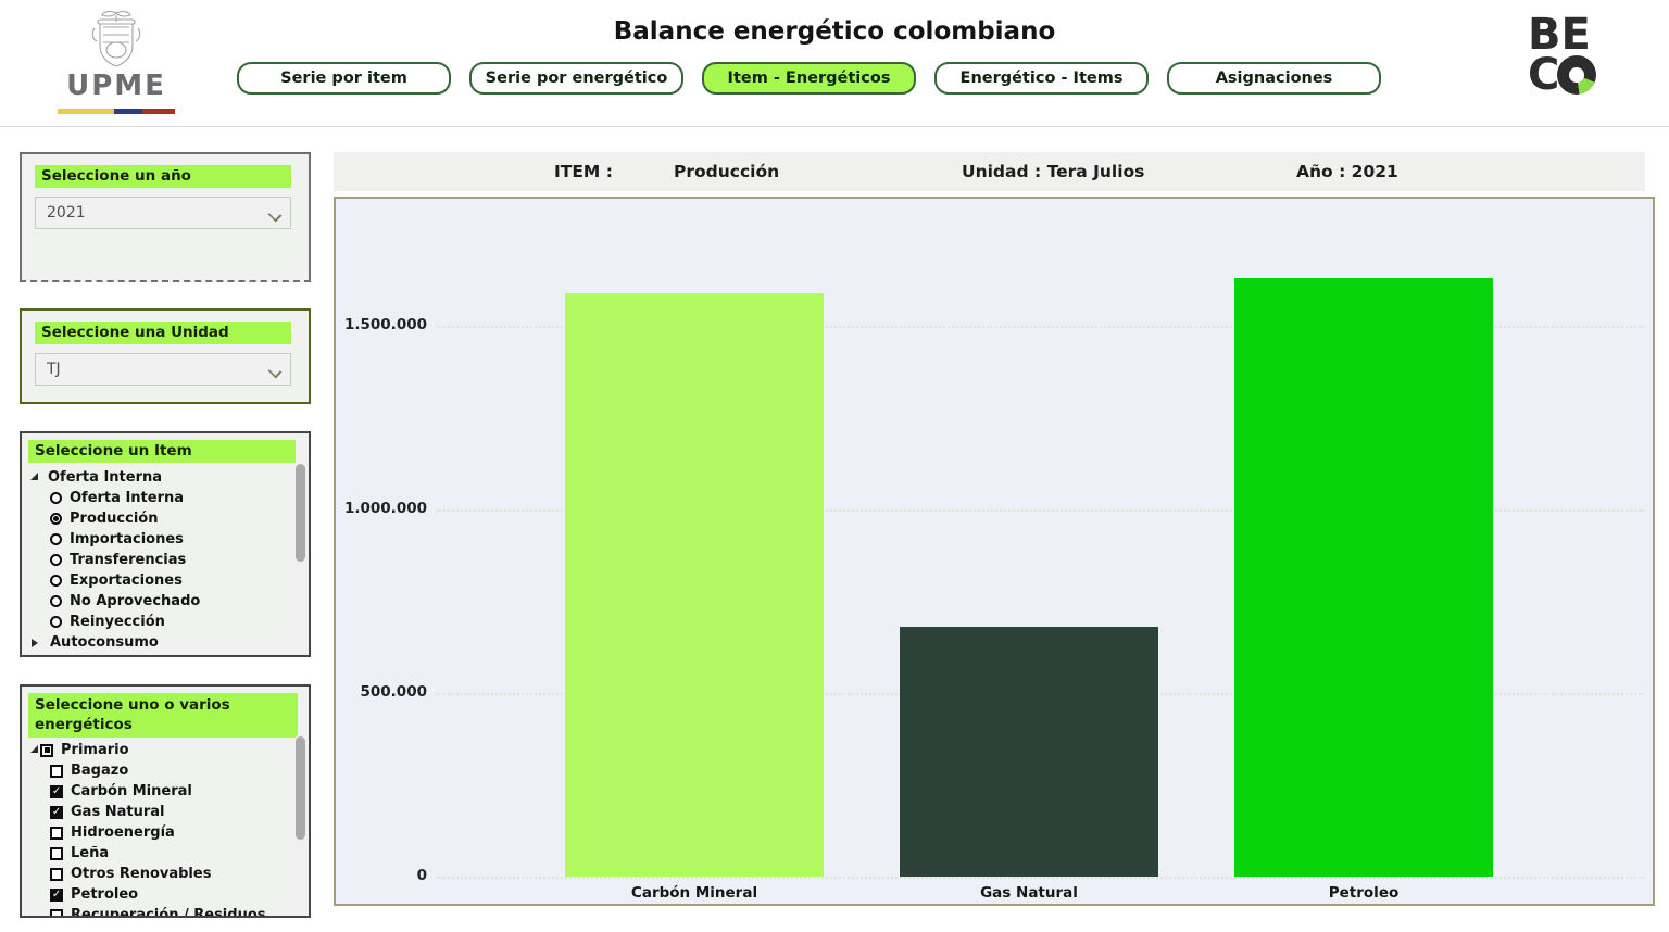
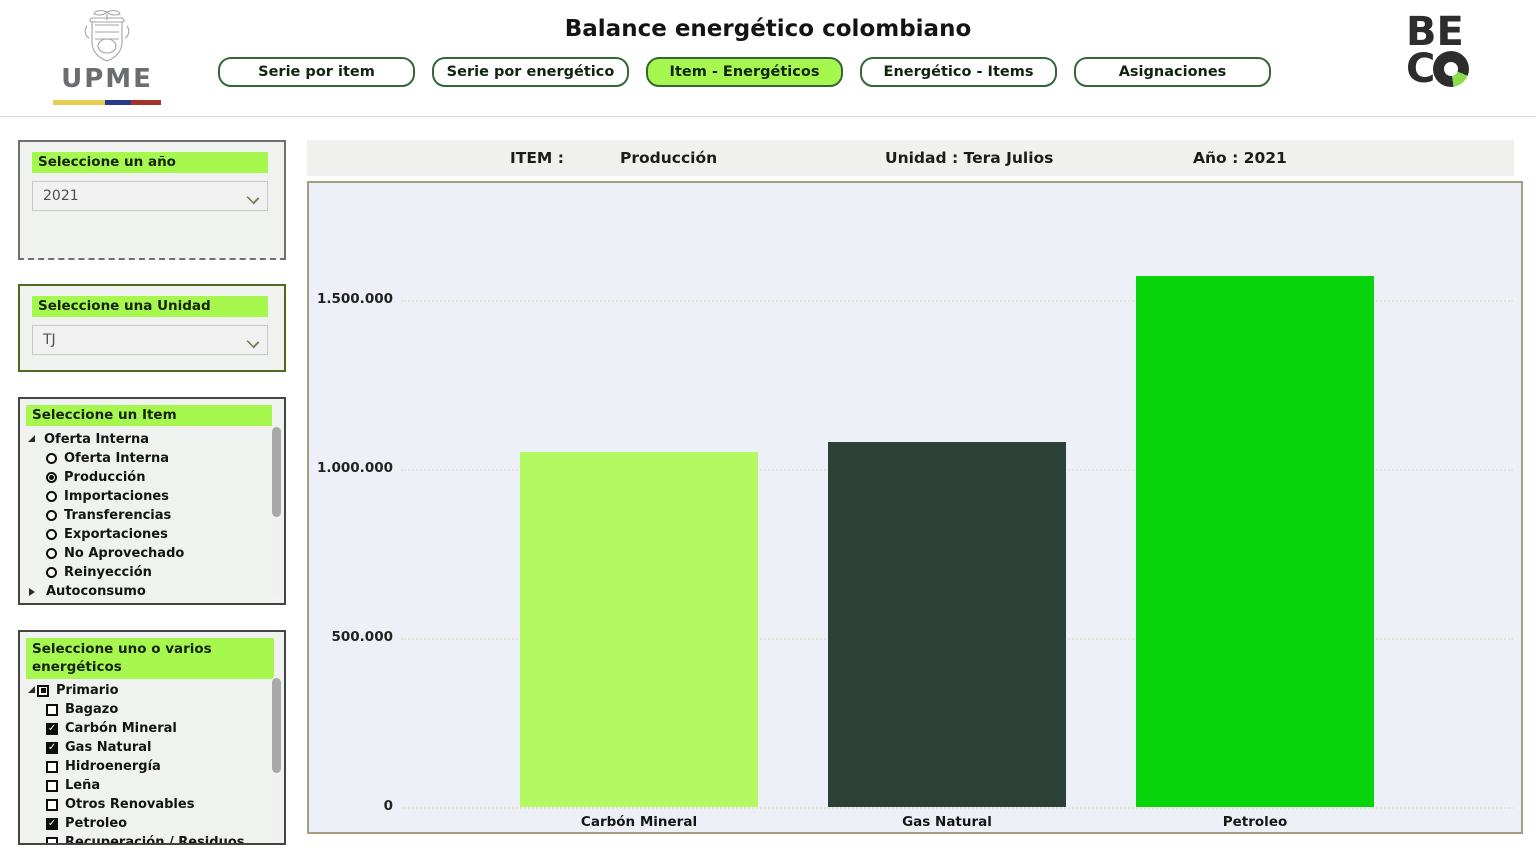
Carbón Mineral: 1590000 -> 1050000
Gas Natural: 680000 -> 1080000
Petroleo: 1630000 -> 1570000
